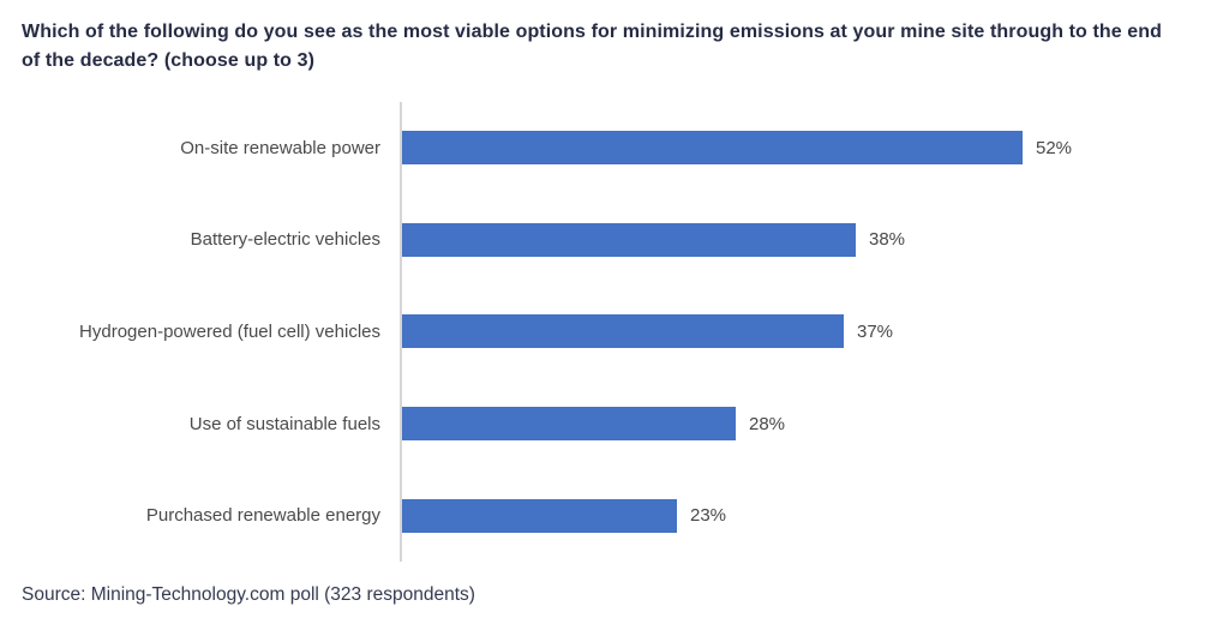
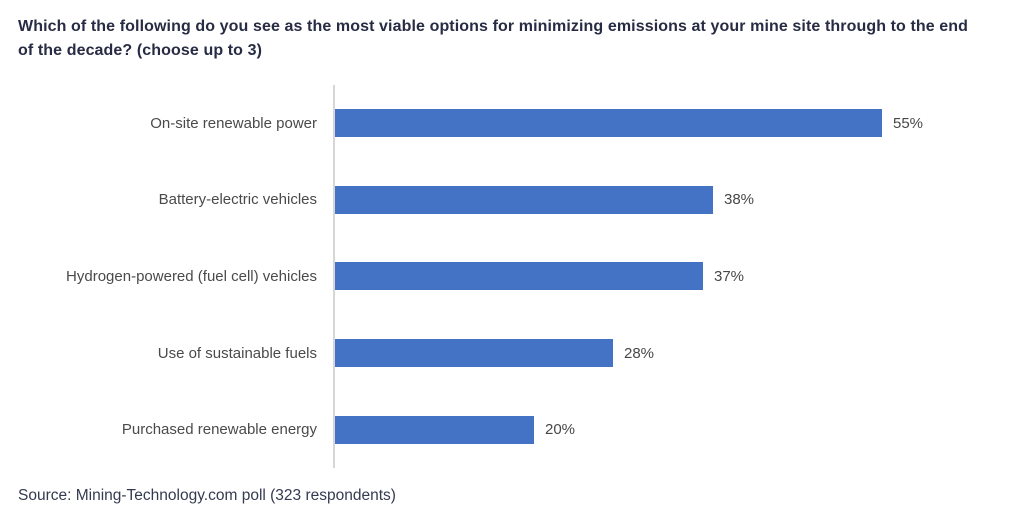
On-site renewable power: 52% -> 55%
Purchased renewable energy: 23% -> 20%
